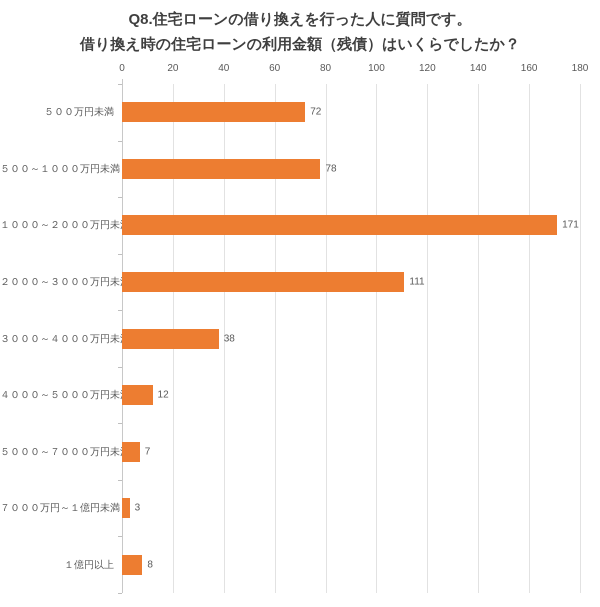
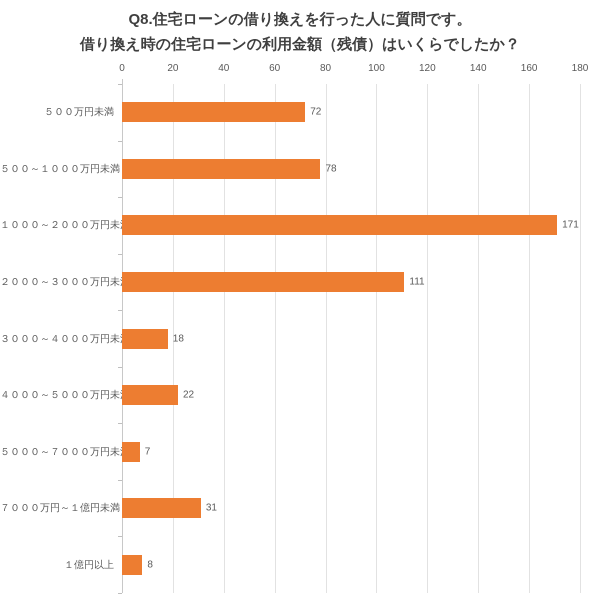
３０００～４０００万円未満: 38 -> 18
４０００～５０００万円未満: 12 -> 22
７０００万円～１億円未満: 3 -> 31
